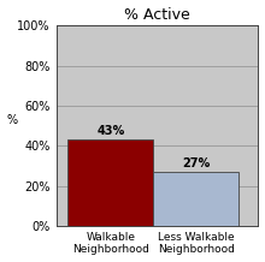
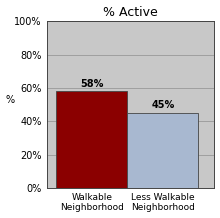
Walkable Neighborhood: 43% -> 58%
Less Walkable Neighborhood: 27% -> 45%
